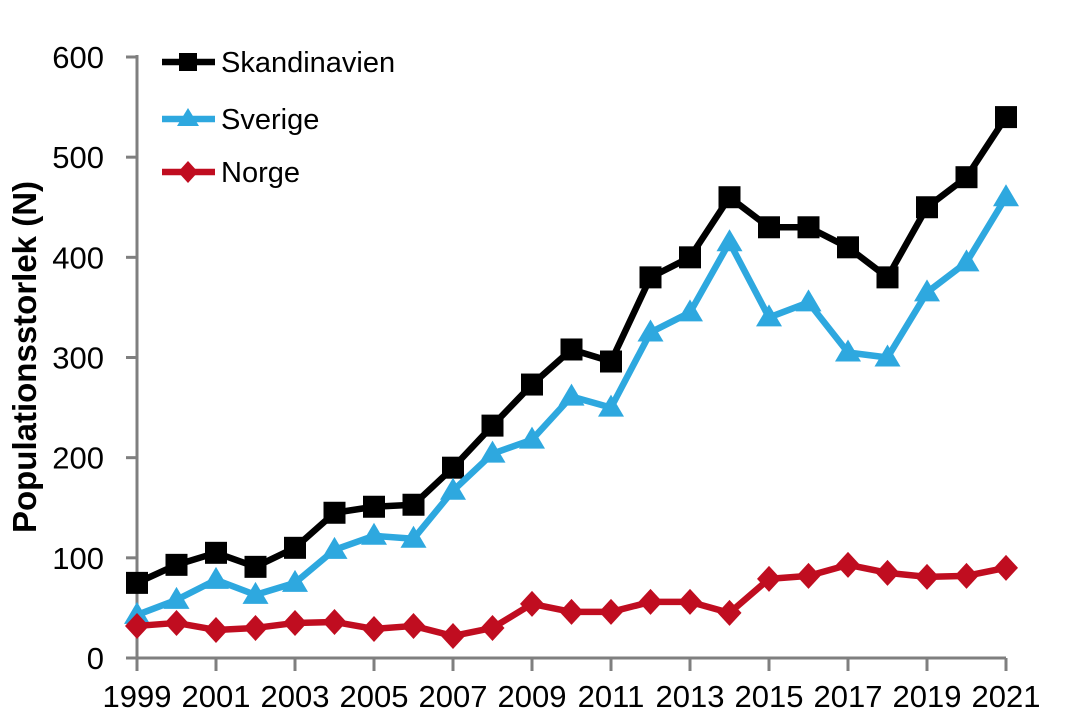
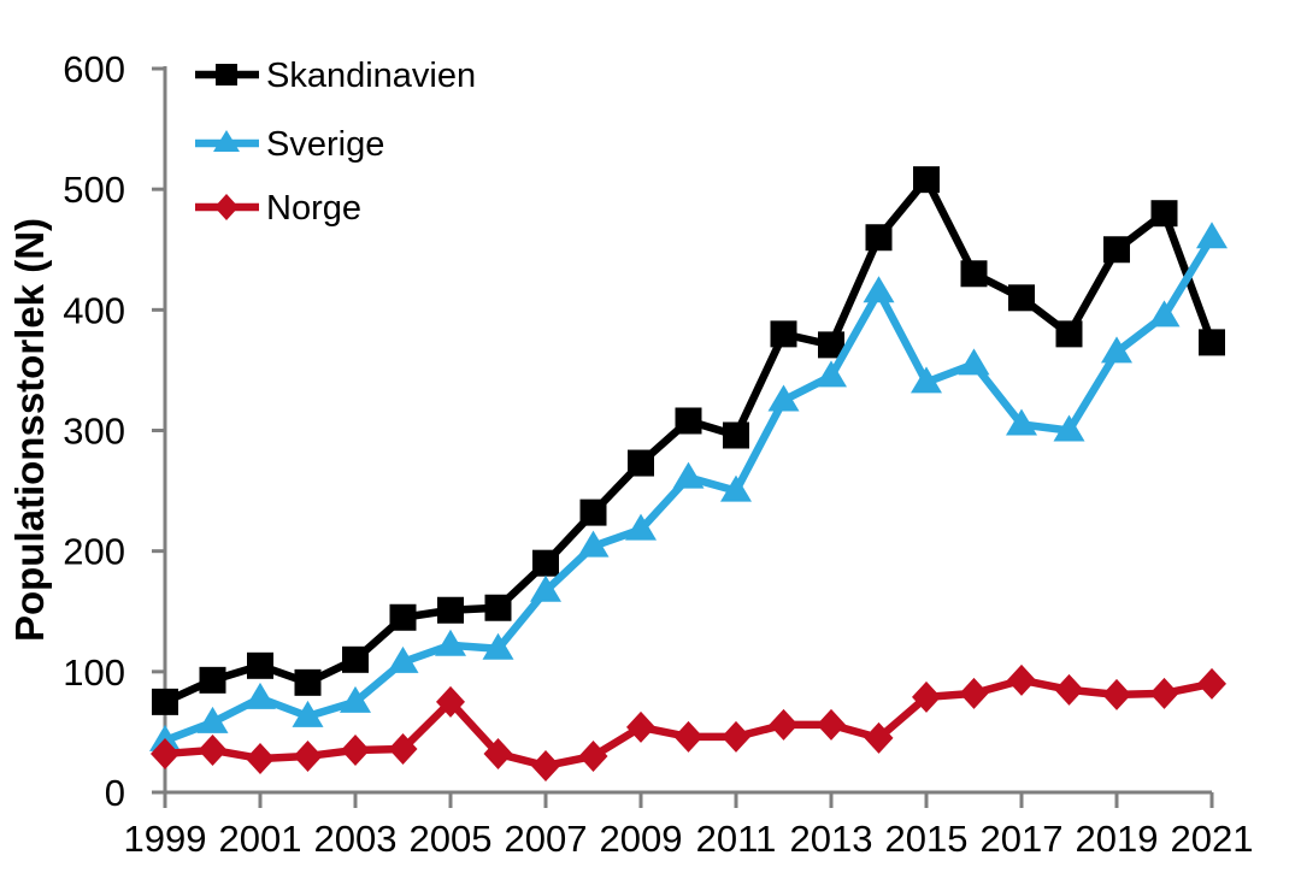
Norge/2005: 29 -> 75
Skandinavien/2013: 400 -> 371
Skandinavien/2015: 430 -> 508
Skandinavien/2021: 540 -> 373
